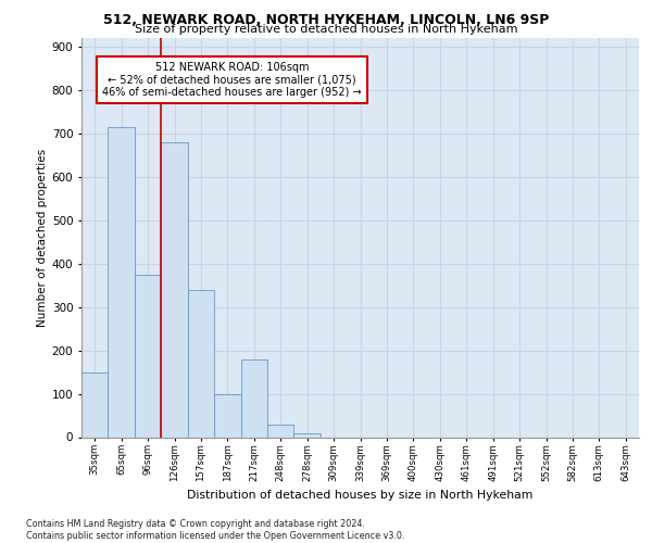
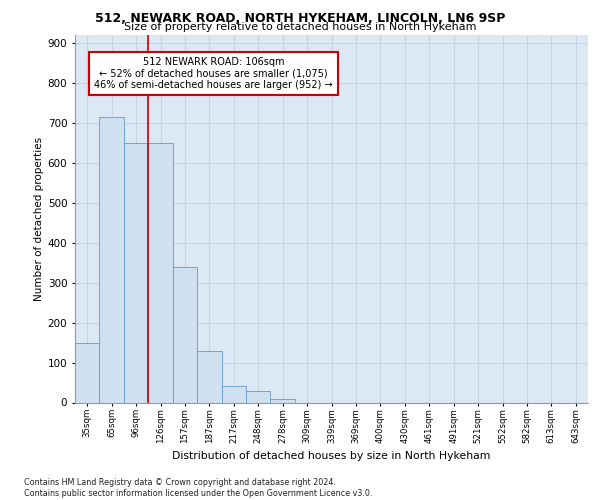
96sqm: 375 -> 650
126sqm: 680 -> 650
187sqm: 100 -> 130
217sqm: 180 -> 42
